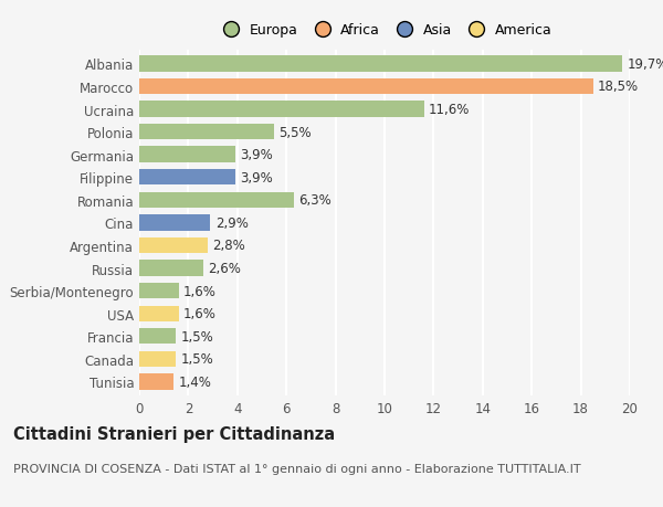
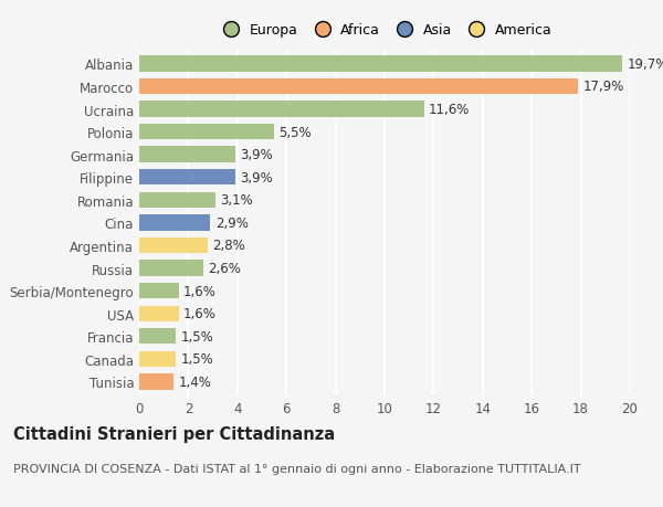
Marocco: 18,5% -> 17,9%
Romania: 6,3% -> 3,1%
